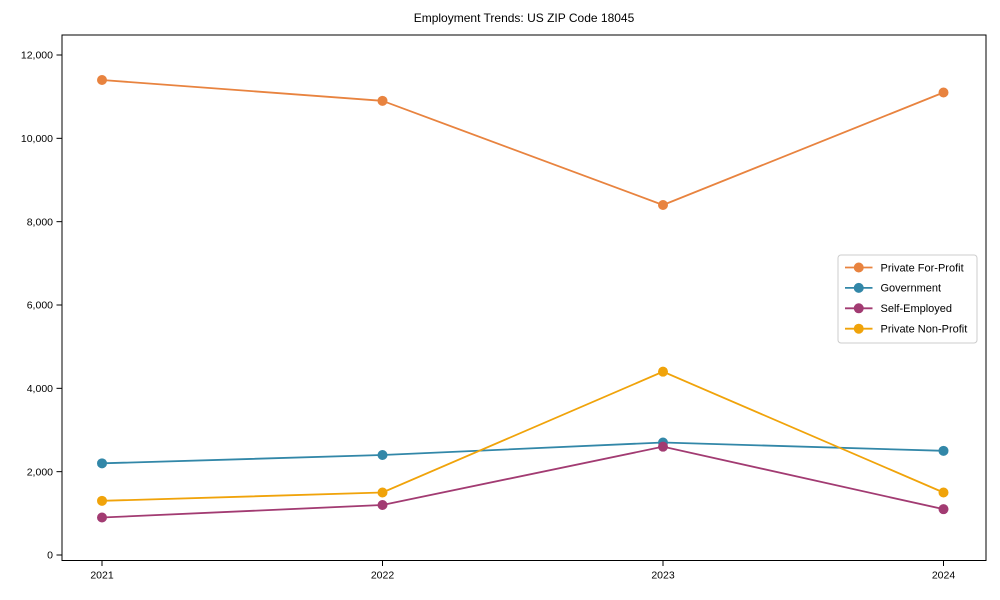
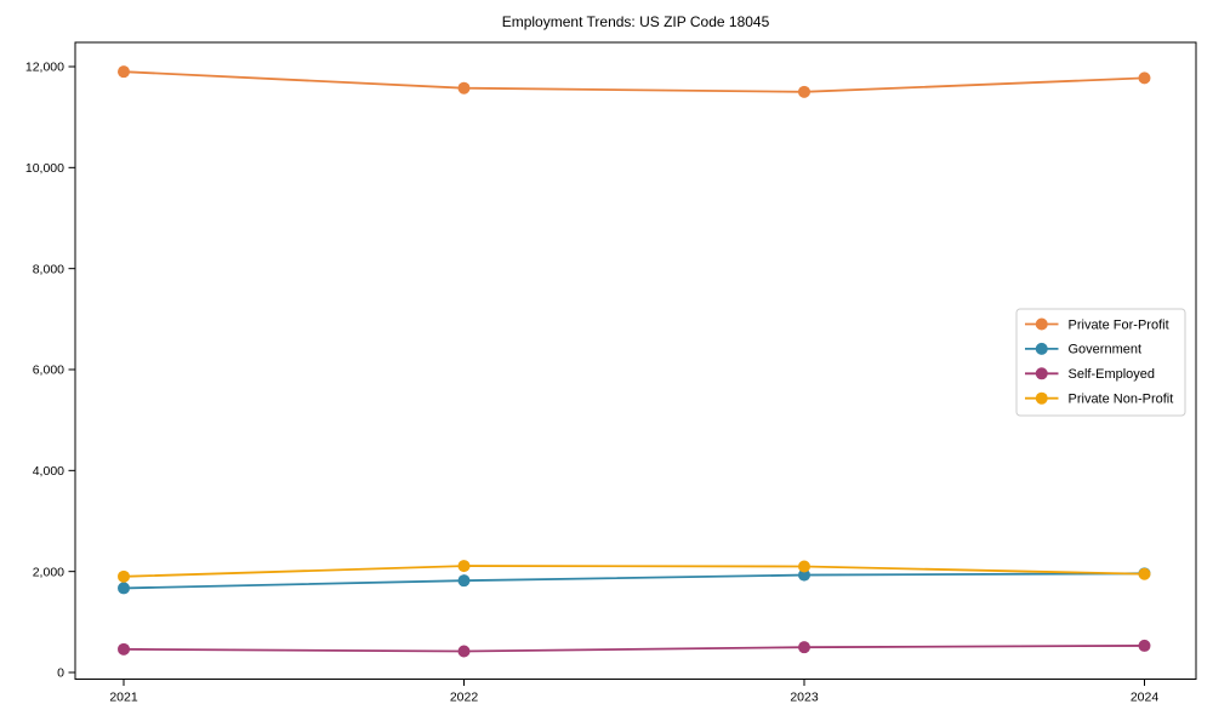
Private For-Profit/2021: 11400 -> 11900
Government/2021: 2200 -> 1700
Self-Employed/2021: 900 -> 500
Private Non-Profit/2021: 1300 -> 1900
Private For-Profit/2022: 10900 -> 11600
Government/2022: 2400 -> 1800
Self-Employed/2022: 1200 -> 400
Private Non-Profit/2022: 1500 -> 2100
Private For-Profit/2023: 8400 -> 11500
Government/2023: 2700 -> 1900
Self-Employed/2023: 2600 -> 500
Private Non-Profit/2023: 4400 -> 2100
Private For-Profit/2024: 11100 -> 11800
Government/2024: 2500 -> 2000
Self-Employed/2024: 1100 -> 500
Private Non-Profit/2024: 1500 -> 2000
